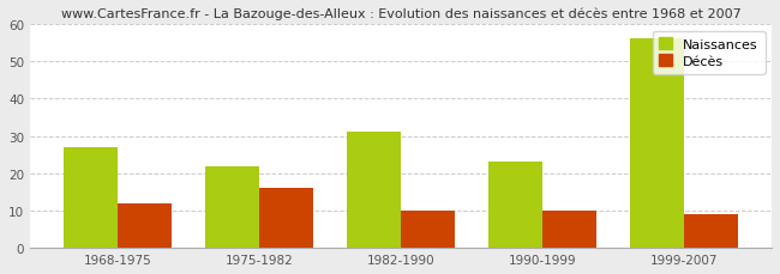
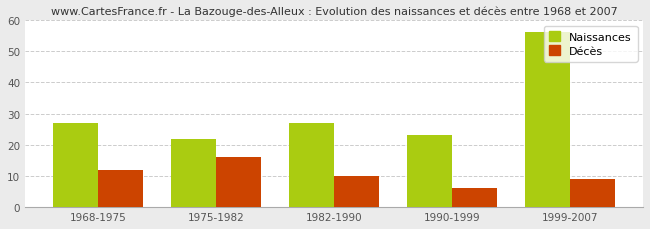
Naissances/1982-1990: 31 -> 27
Décès/1990-1999: 10 -> 6
